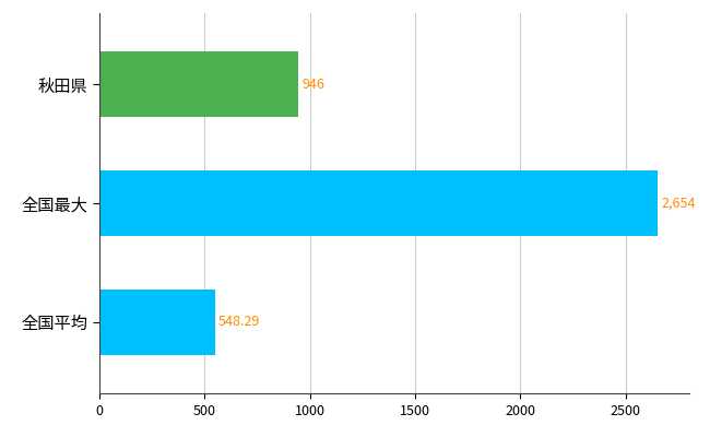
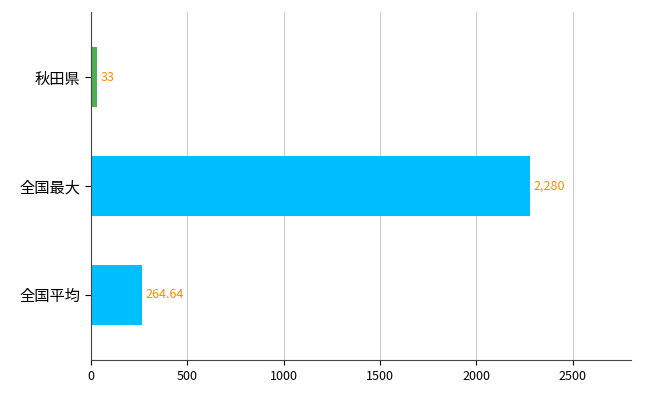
秋田県: 946 -> 33
全国最大: 2,654 -> 2,280
全国平均: 548.29 -> 264.64
